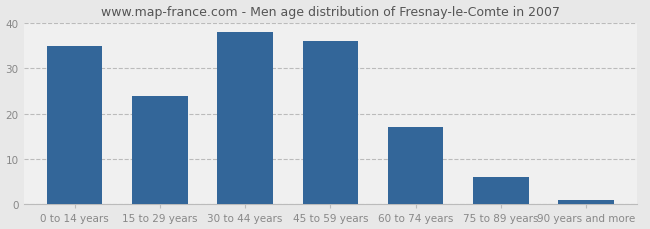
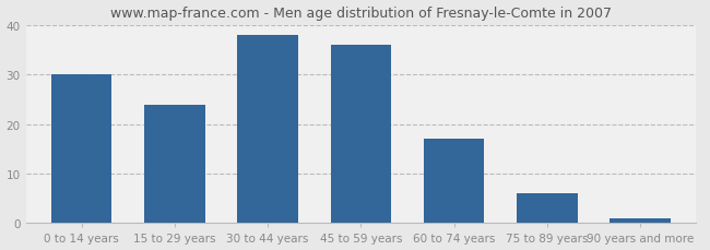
0 to 14 years: 35 -> 30
